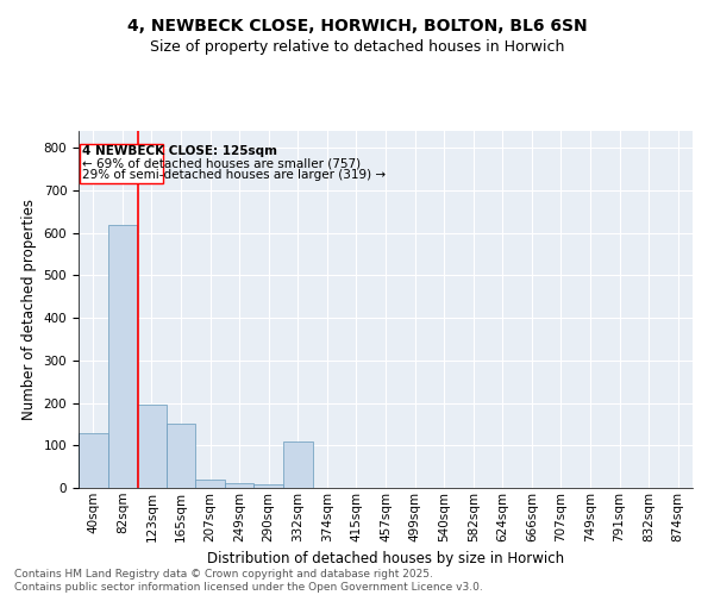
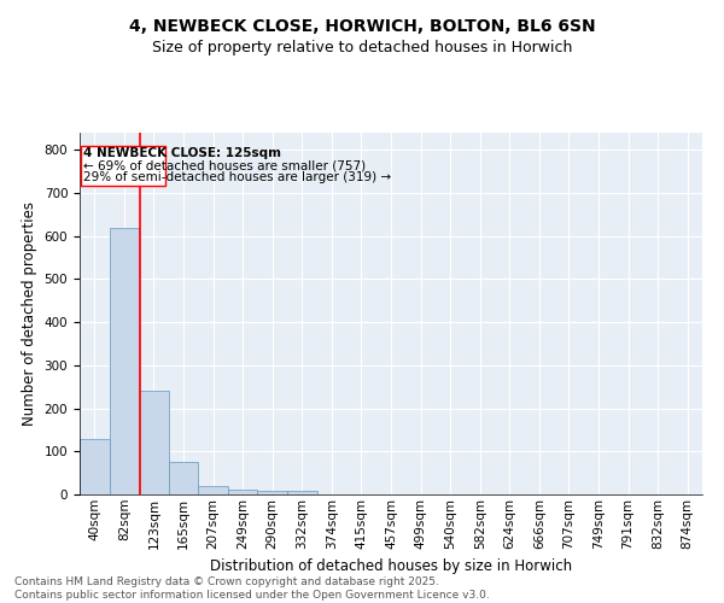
123sqm: 195 -> 240
165sqm: 150 -> 77
332sqm: 110 -> 8
